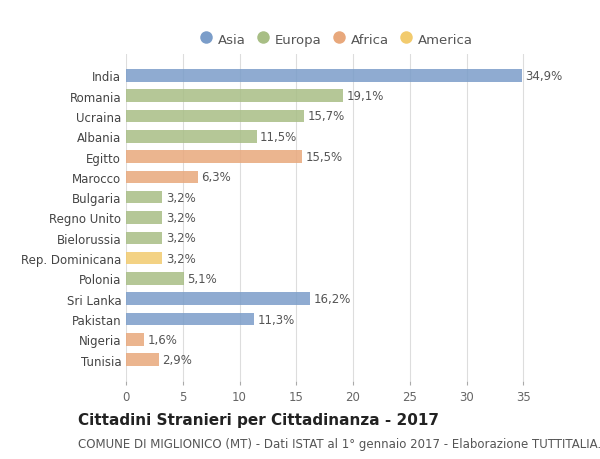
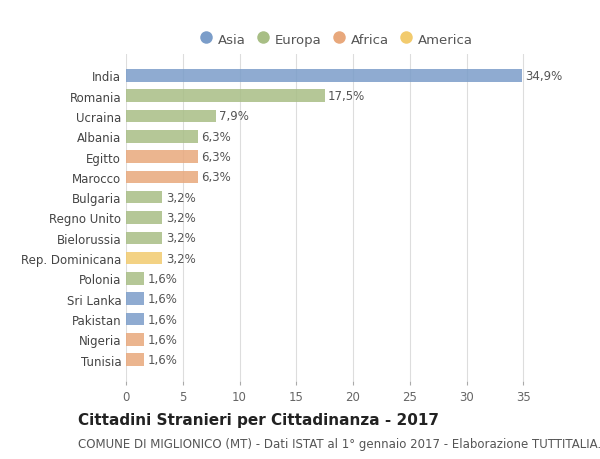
Romania: 19,1% -> 17,5%
Ucraina: 15,7% -> 7,9%
Albania: 11,5% -> 6,3%
Egitto: 15,5% -> 6,3%
Polonia: 5,1% -> 1,6%
Sri Lanka: 16,2% -> 1,6%
Pakistan: 11,3% -> 1,6%
Tunisia: 2,9% -> 1,6%
